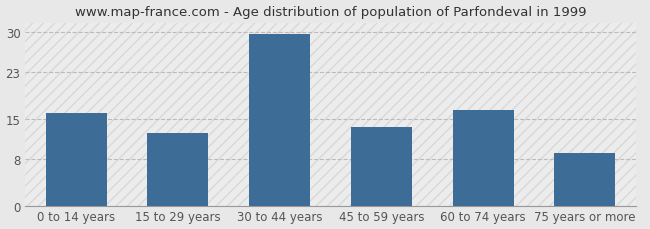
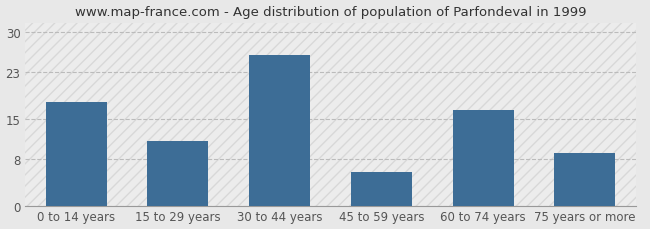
0 to 14 years: 16.0 -> 17.8
15 to 29 years: 12.5 -> 11.2
30 to 44 years: 29.5 -> 26.0
45 to 59 years: 13.5 -> 5.8
